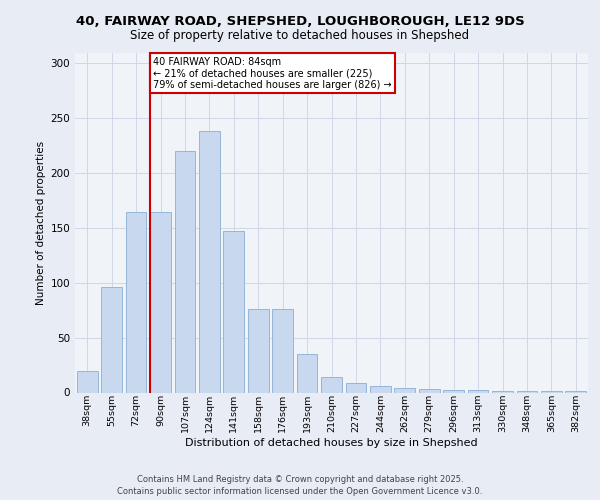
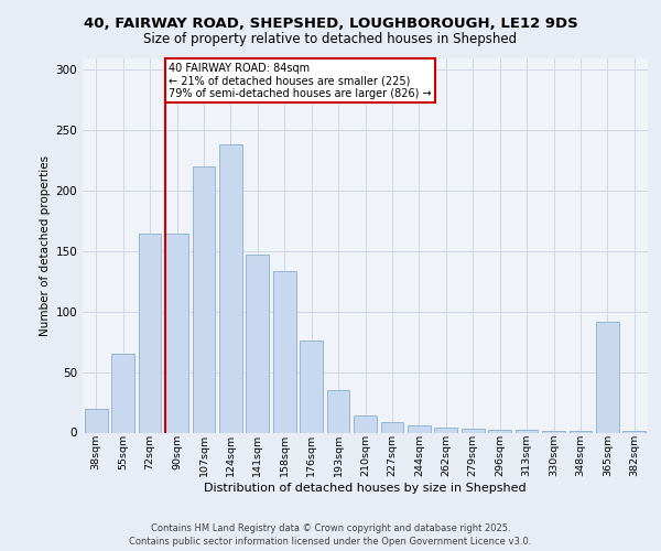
55sqm: 96 -> 65
158sqm: 76 -> 134
365sqm: 1 -> 92
